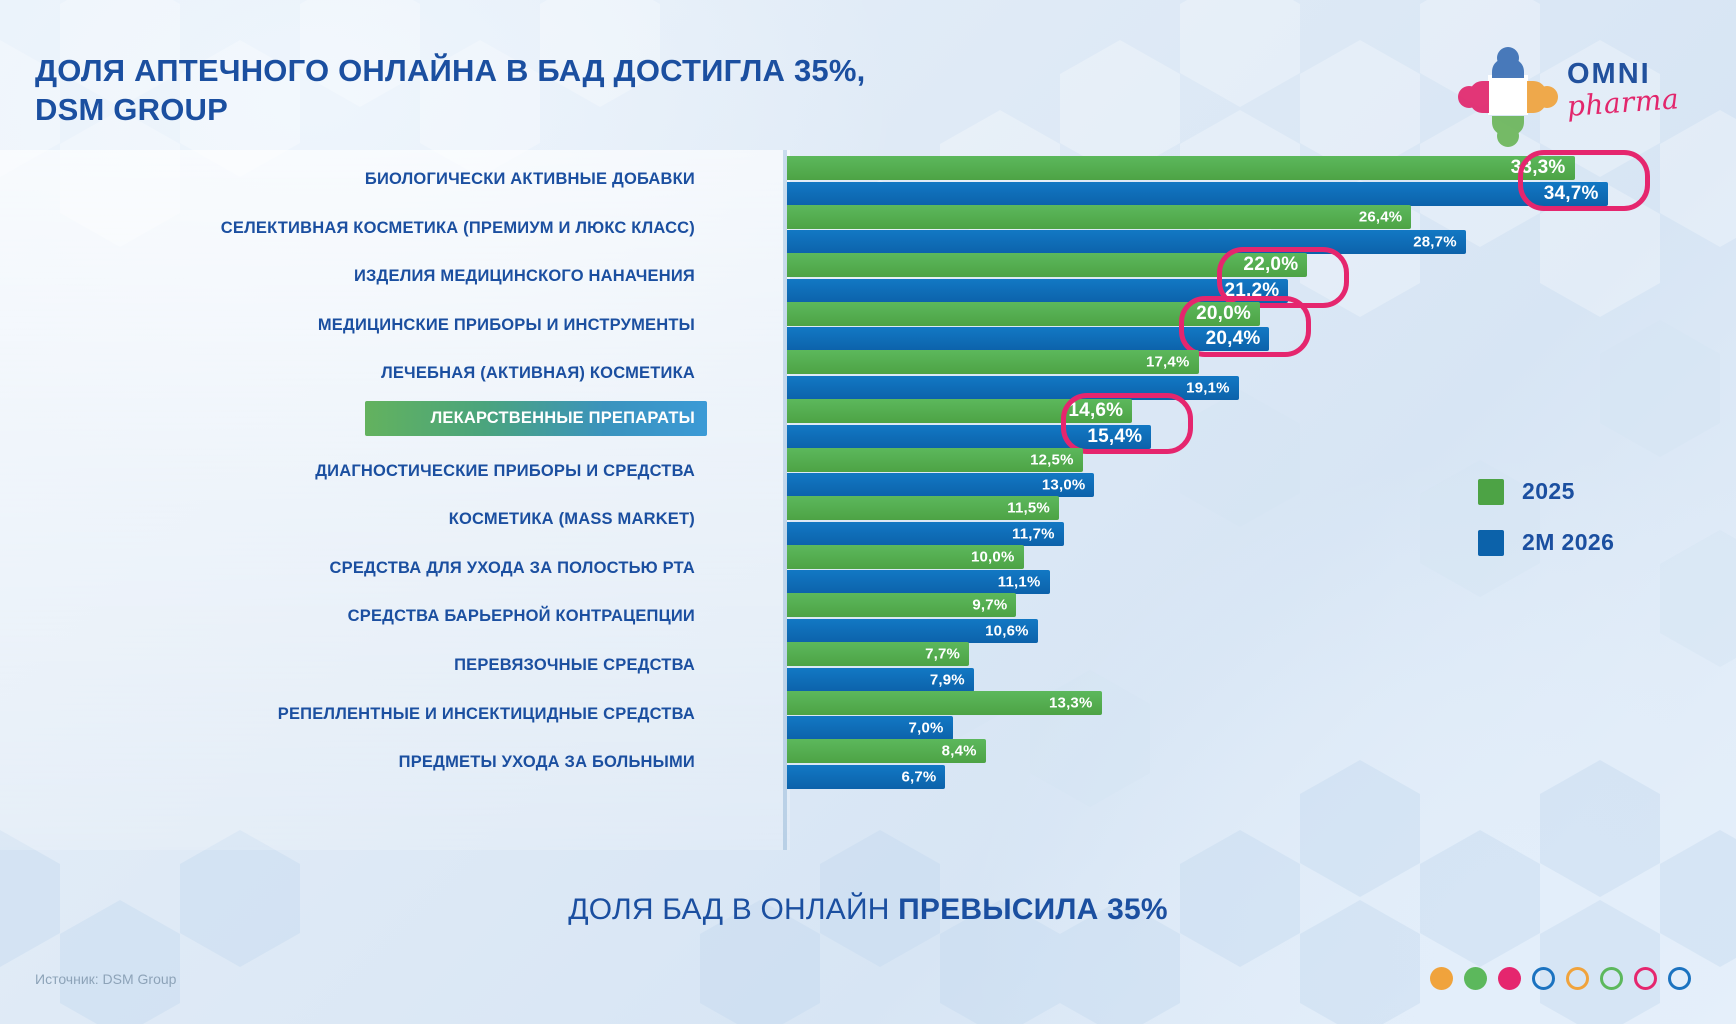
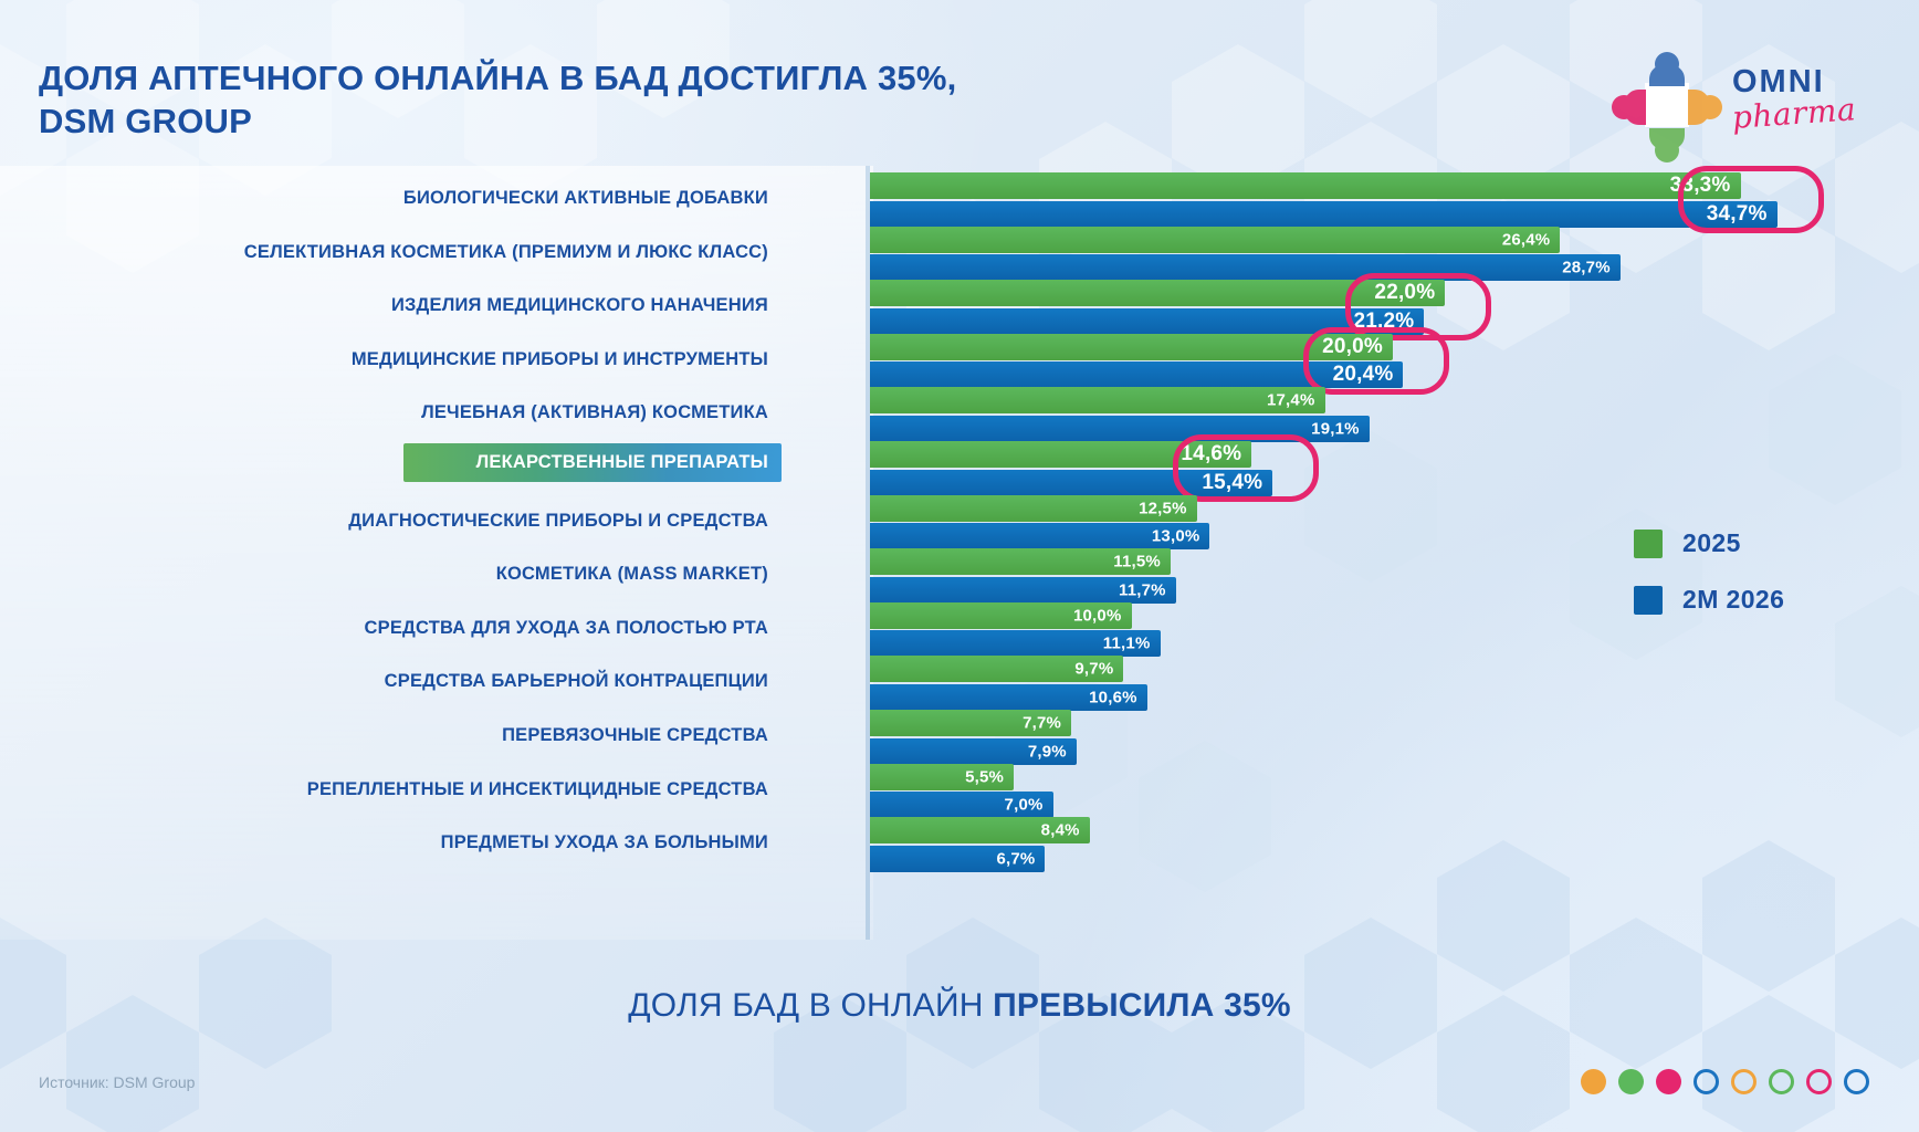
2025/РЕПЕЛЛЕНТНЫЕ И ИНСЕКТИЦИДНЫЕ СРЕДСТВА: 13,3% -> 5,5%
